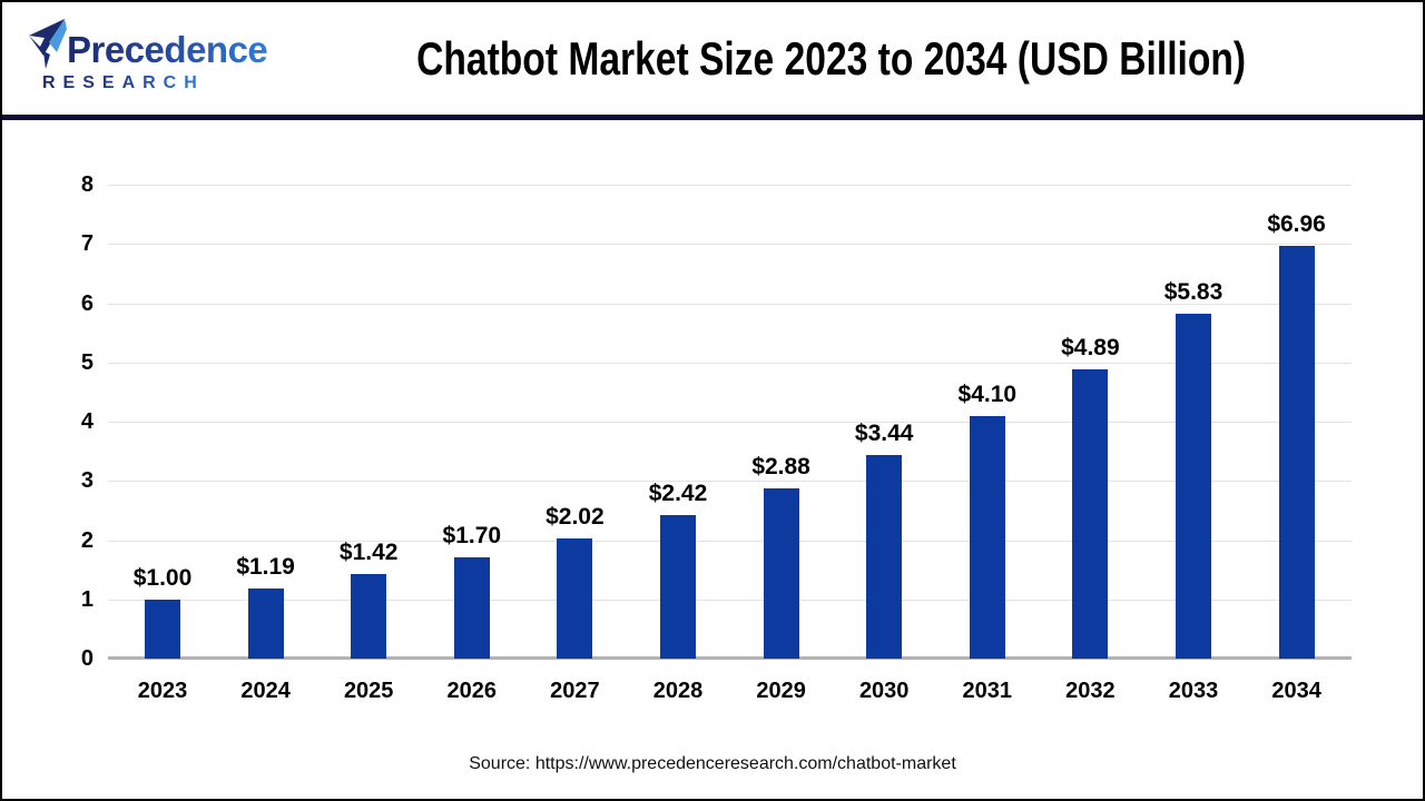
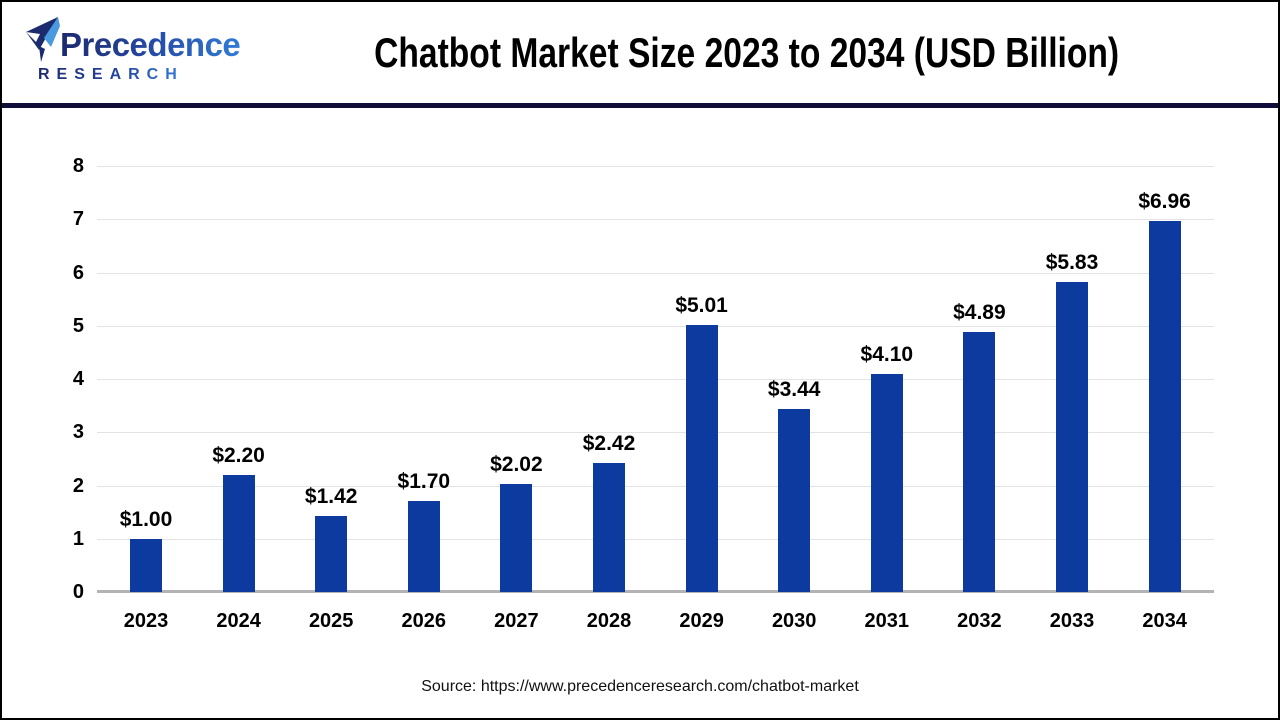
2024: $1.19 -> $2.20
2029: $2.88 -> $5.01
